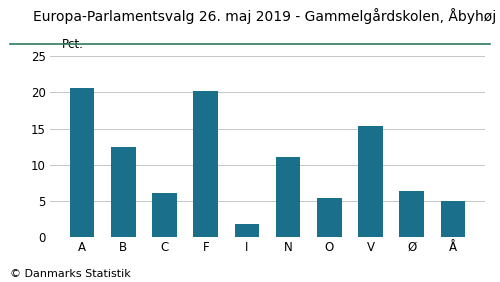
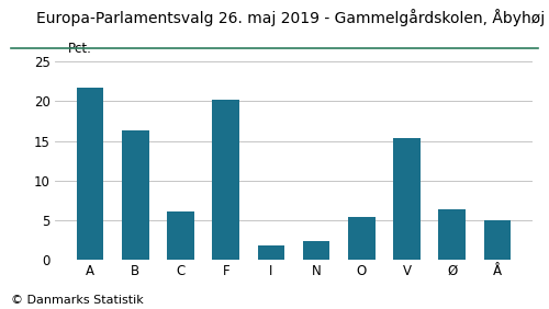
A: 20.6 -> 21.7
B: 12.4 -> 16.3
N: 11.0 -> 2.4
